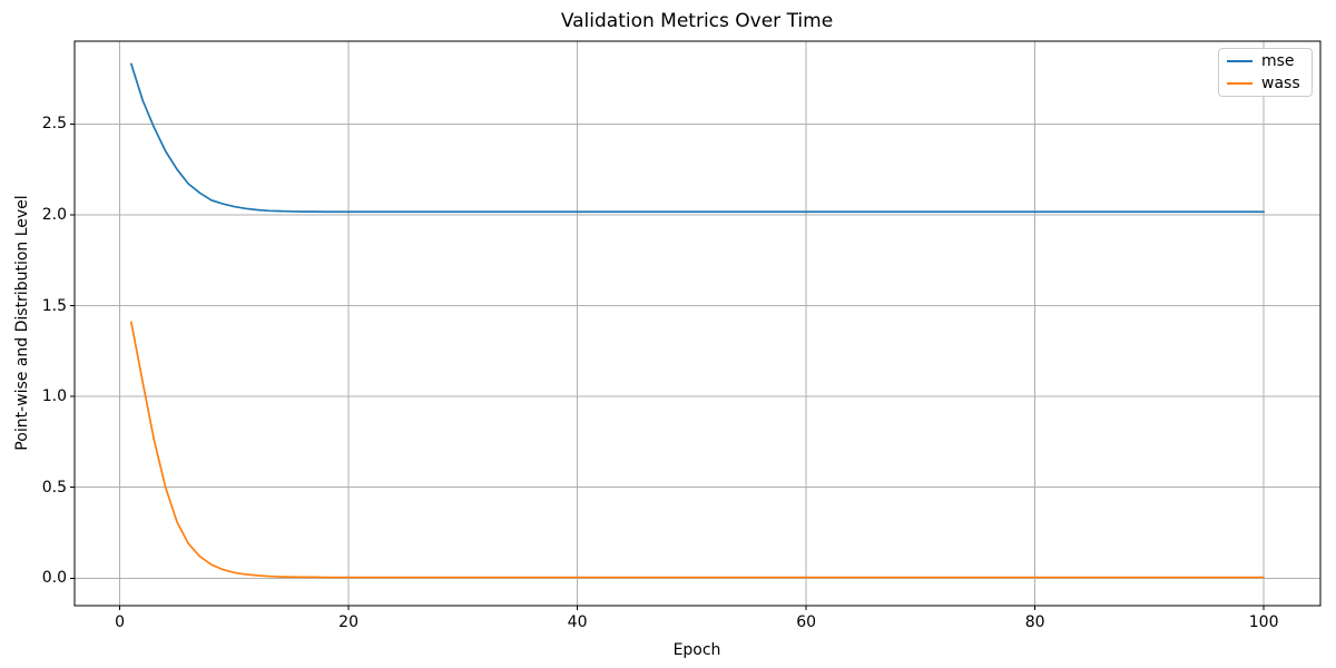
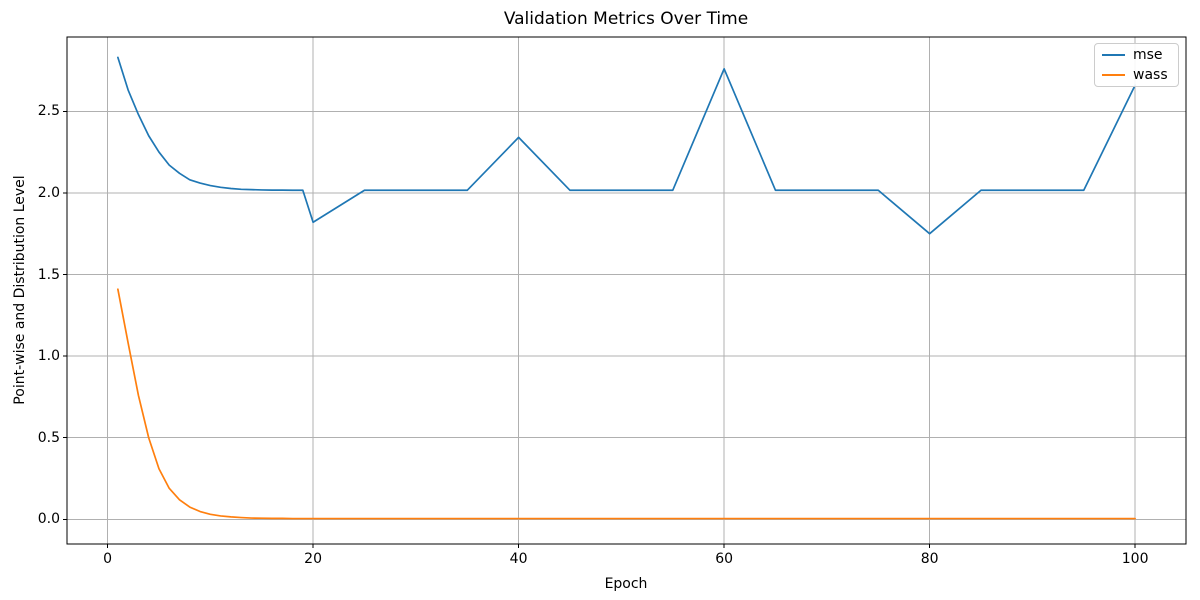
mse/20: 2.02 -> 1.82
mse/40: 2.02 -> 2.34
mse/60: 2.02 -> 2.76
mse/80: 2.02 -> 1.75
mse/100: 2.02 -> 2.66
